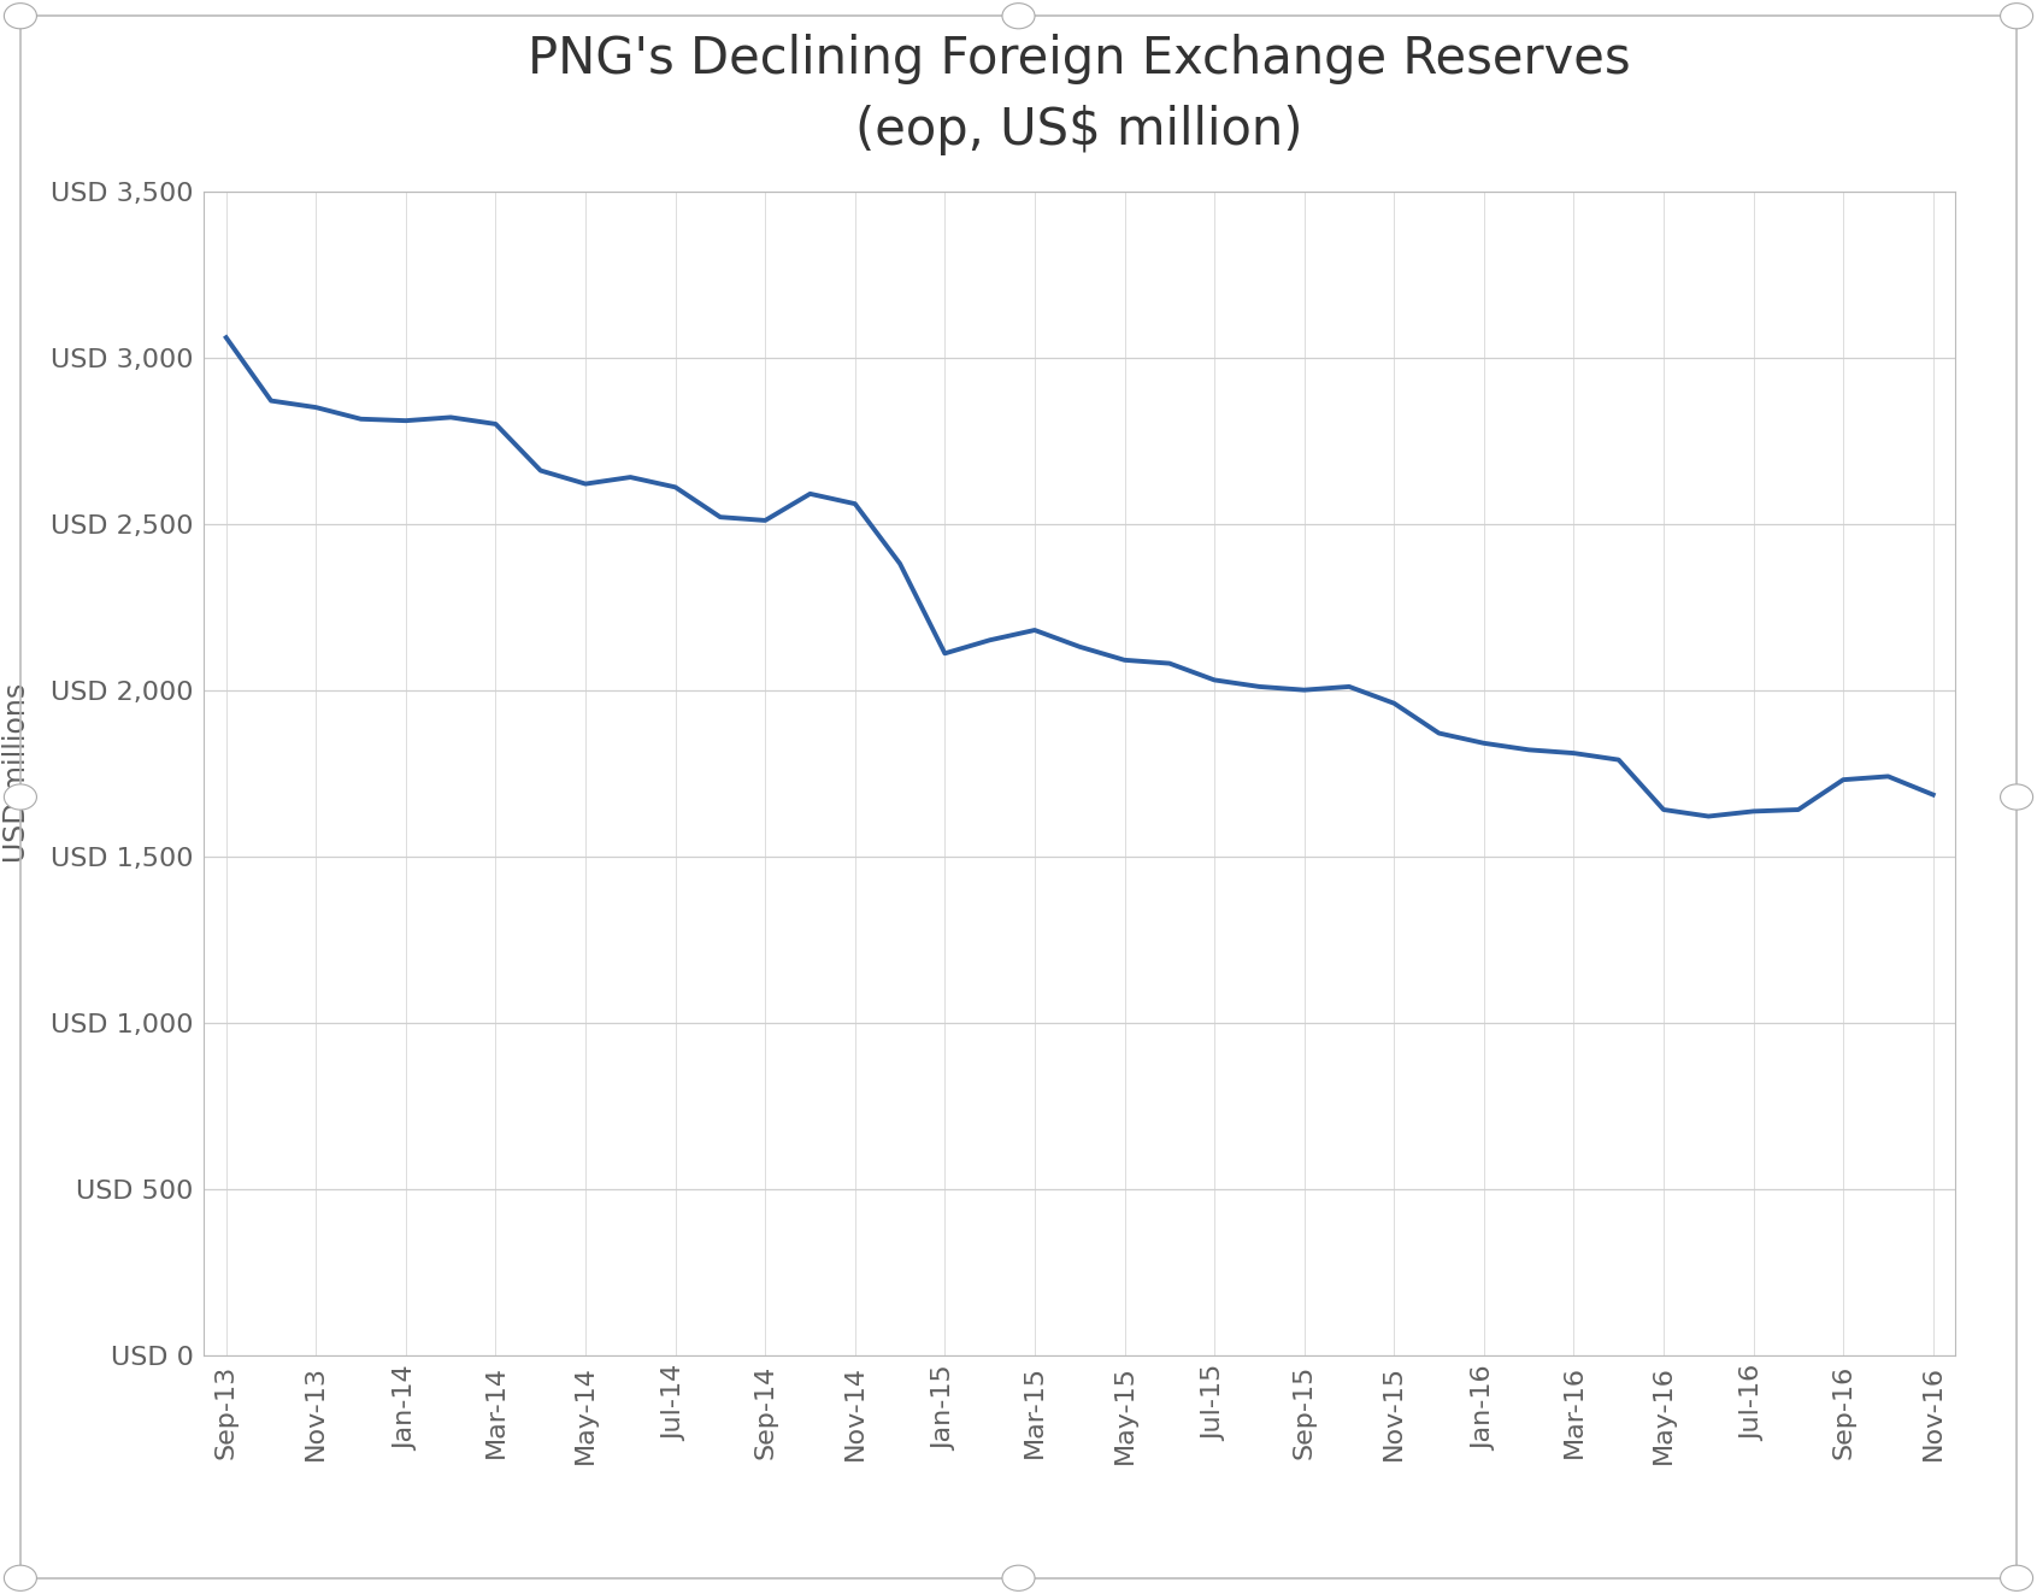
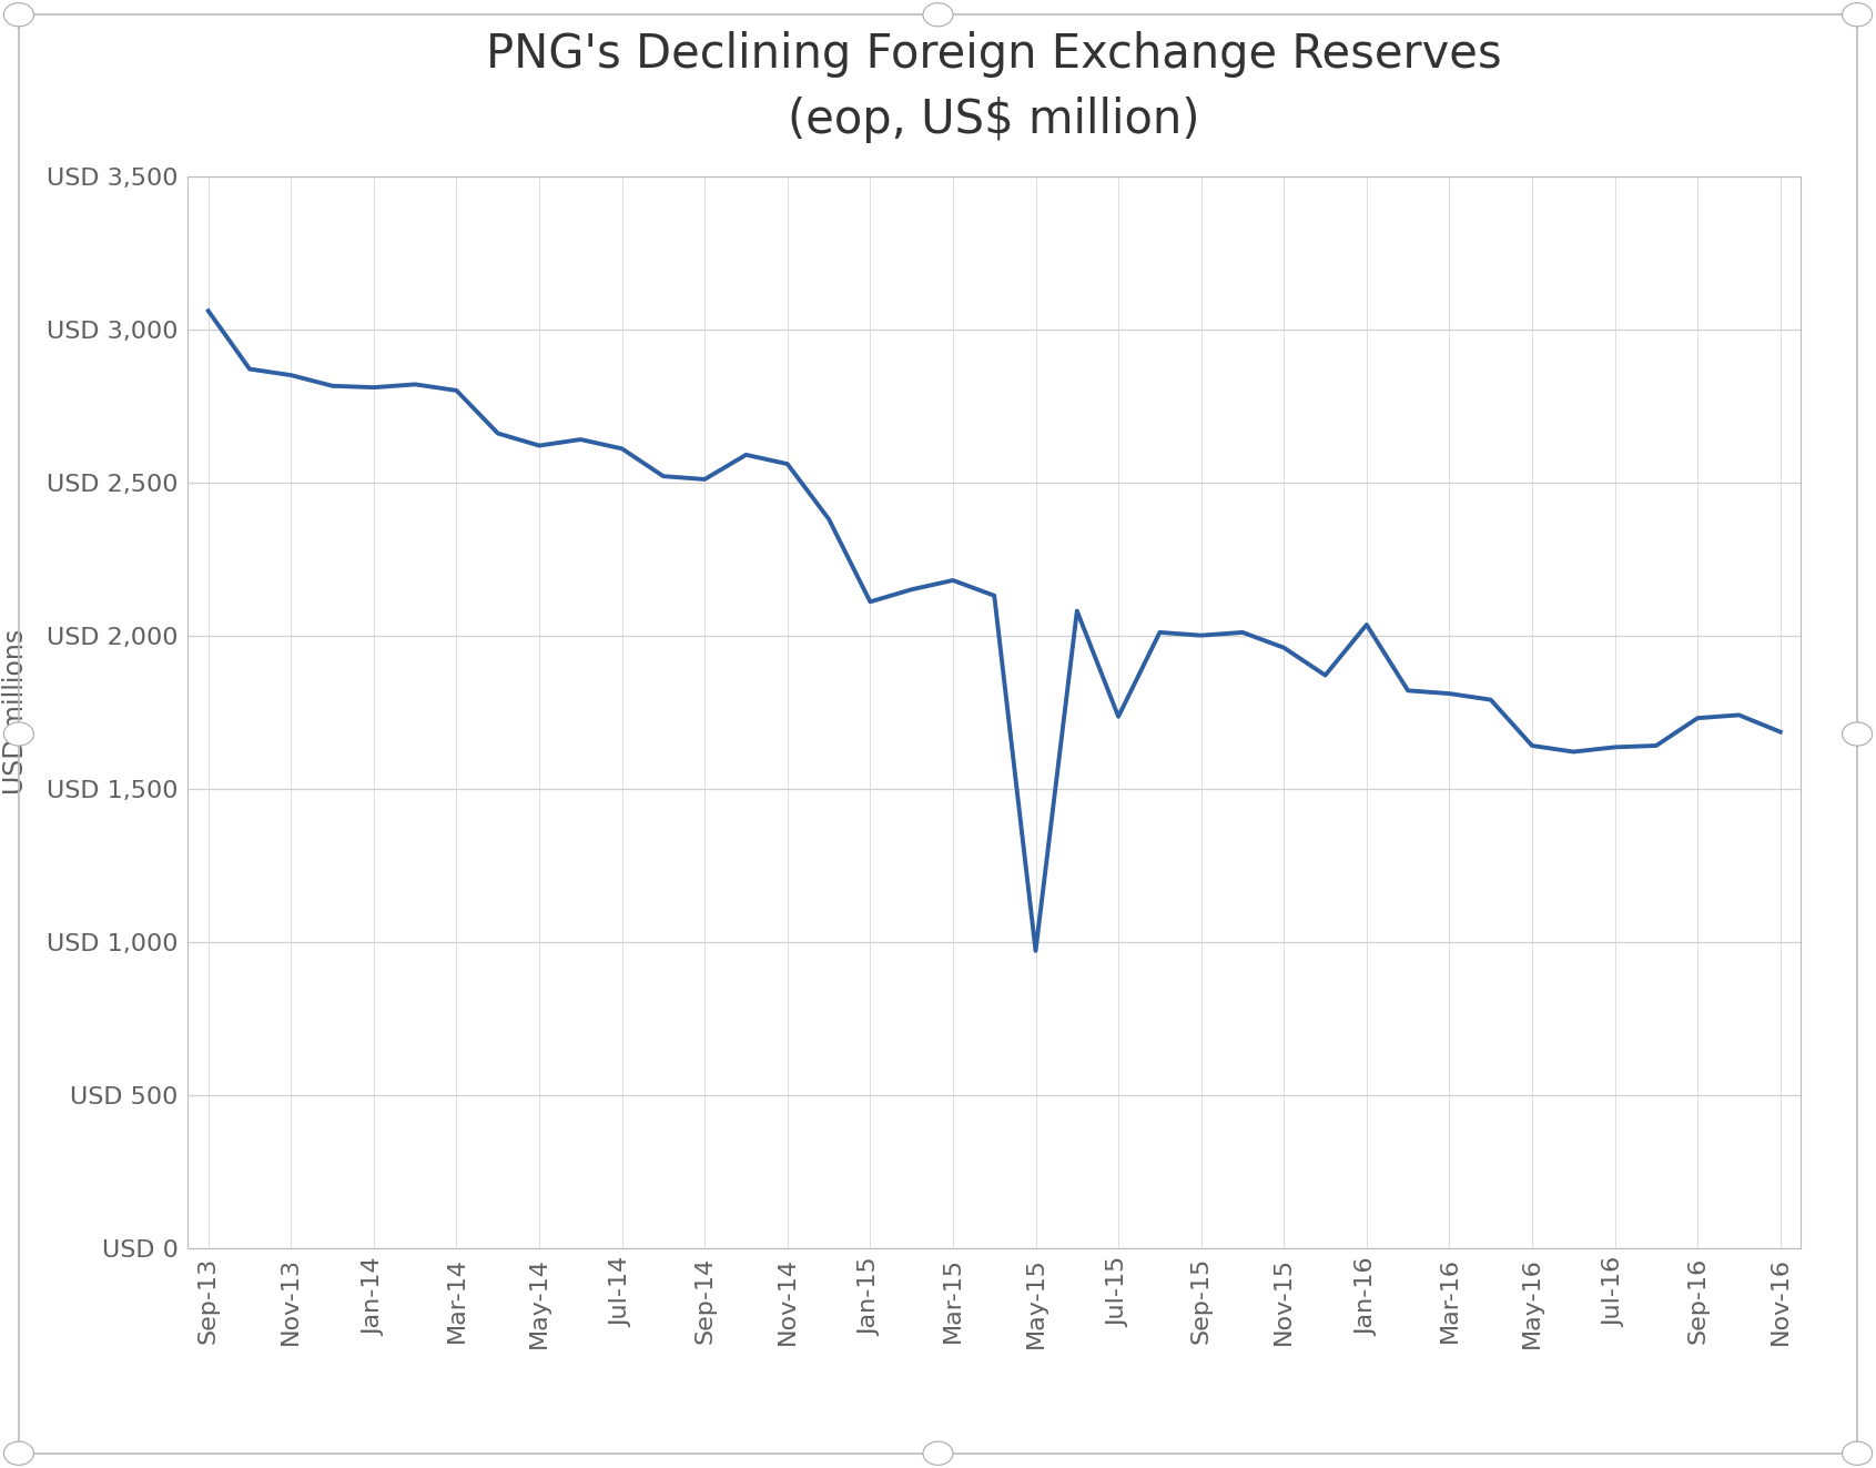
May-15: USD 2,090 -> USD 970
Jul-15: USD 2,030 -> USD 1,735
Jan-16: USD 1,840 -> USD 2,035
